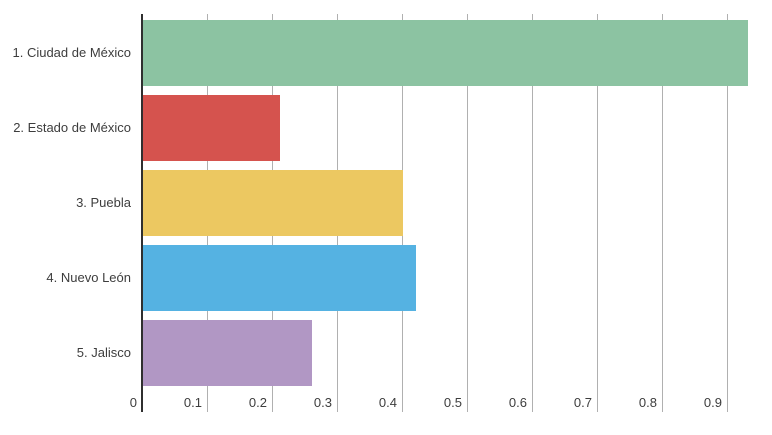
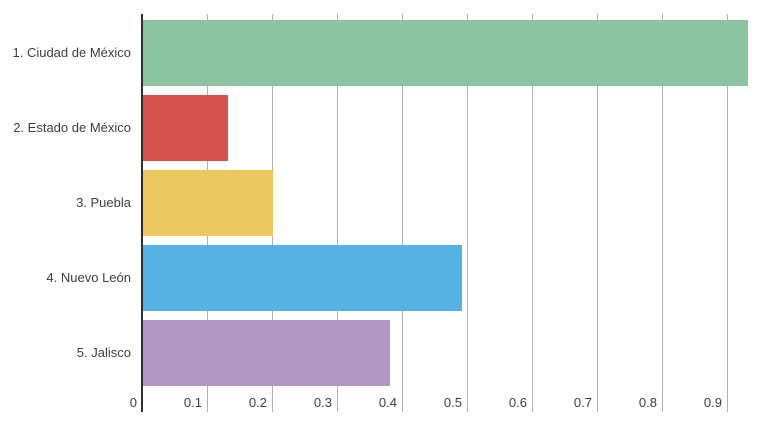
2. Estado de México: 0.21 -> 0.13
3. Puebla: 0.40 -> 0.20
4. Nuevo León: 0.42 -> 0.49
5. Jalisco: 0.26 -> 0.38
